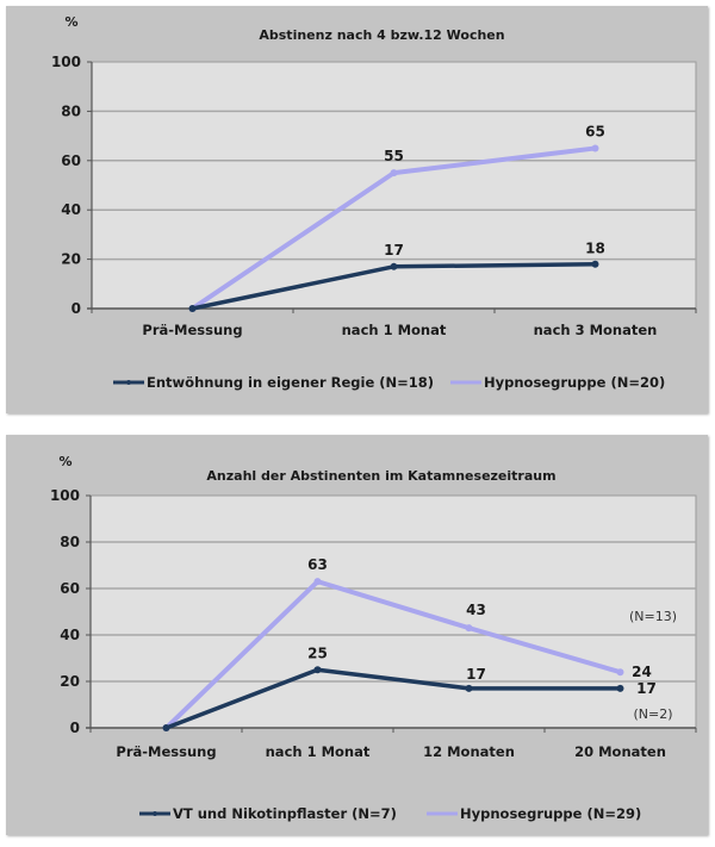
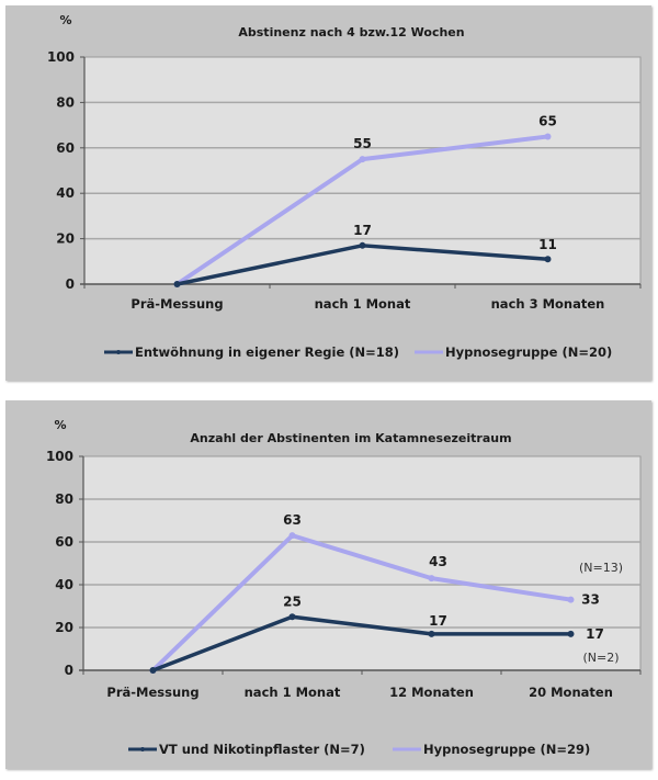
Abstinenz nach 4 bzw.12 Wochen/Entwöhnung in eigener Regie (N=18)/nach 3 Monaten: 18 -> 11
Anzahl der Abstinenten im Katamnesezeitraum/Hypnosegruppe (N=29)/20 Monaten: 24 -> 33
